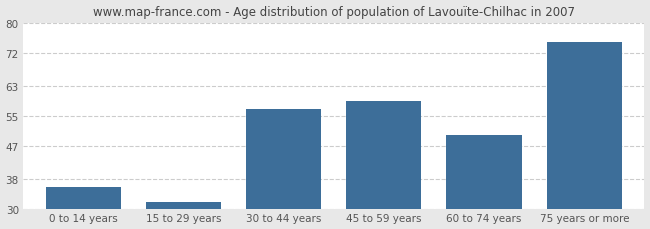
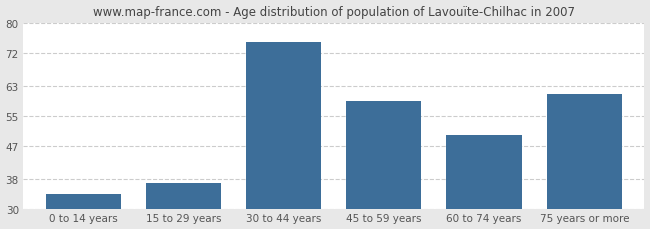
0 to 14 years: 36 -> 34
15 to 29 years: 32 -> 37
30 to 44 years: 57 -> 75
75 years or more: 75 -> 61
